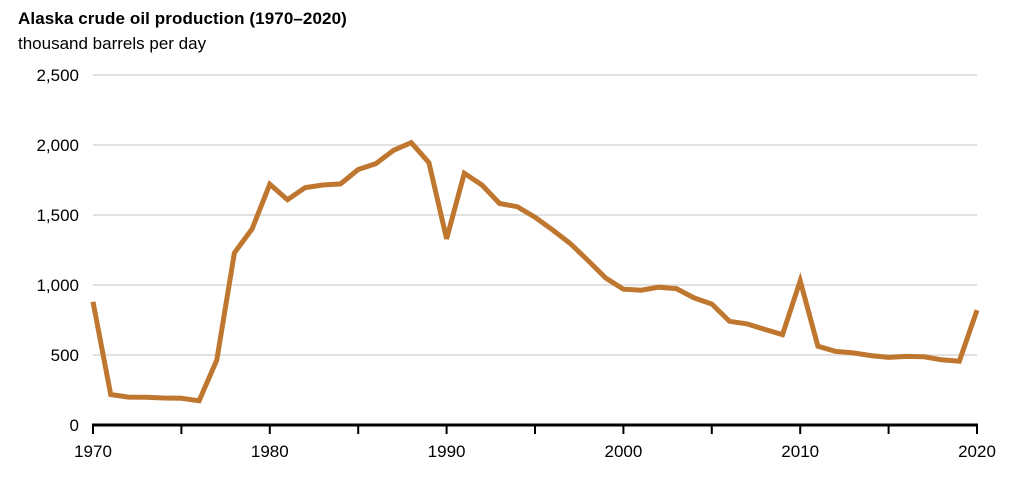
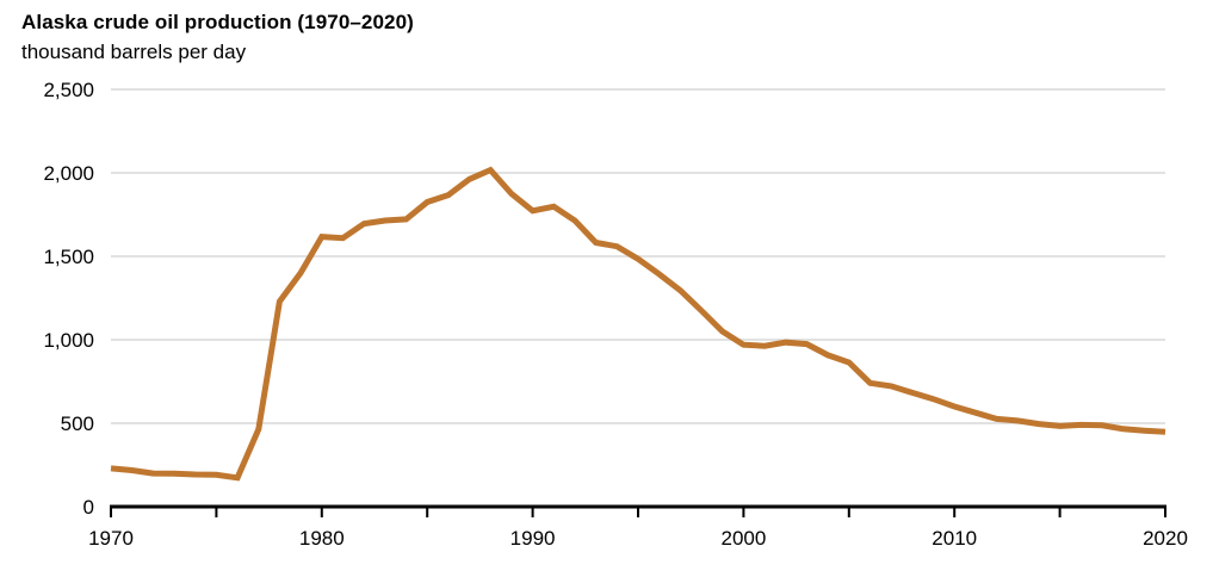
1970: 880 -> 230
1980: 1720 -> 1620
1990: 1330 -> 1770
2010: 1030 -> 600
2020: 820 -> 450
